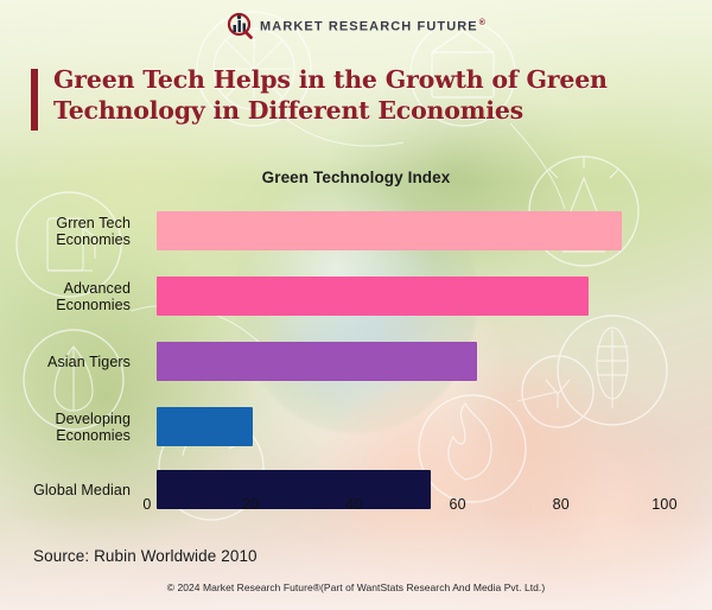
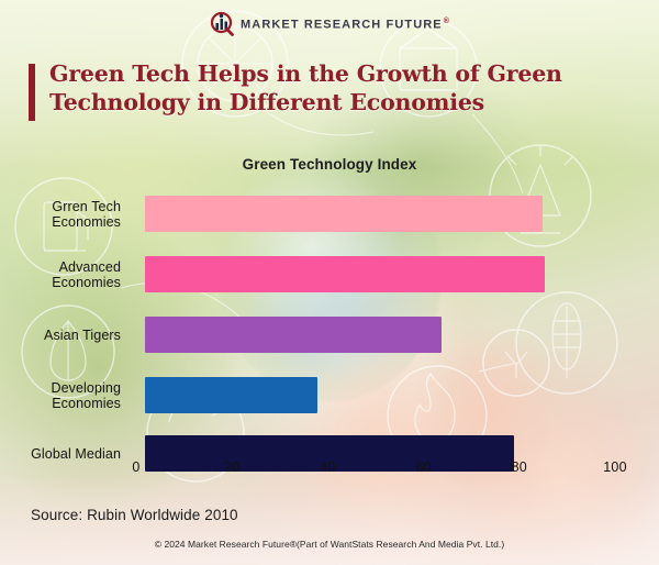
Grren Tech Economies: 90 -> 83
Developing Economies: 18 -> 36
Global Median: 53 -> 77
